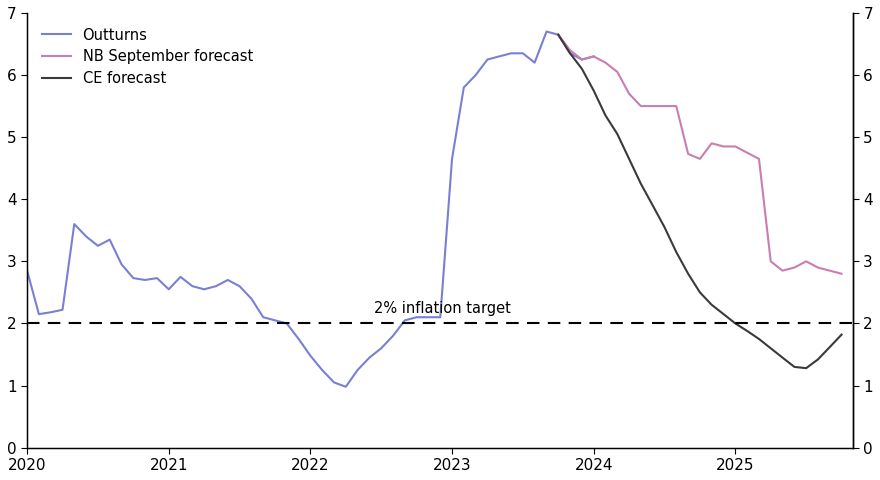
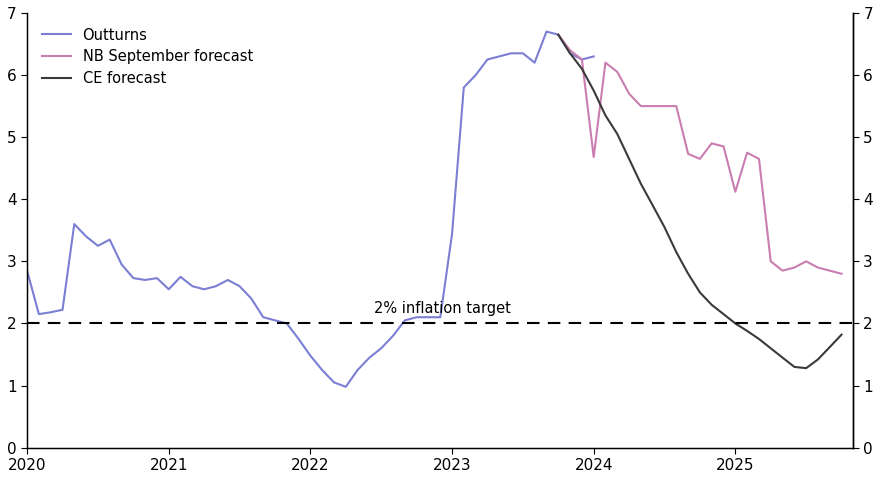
Outturns/2023: 4.65 -> 3.44
NB September forecast/2024: 6.30 -> 4.68
NB September forecast/2025: 4.85 -> 4.12
